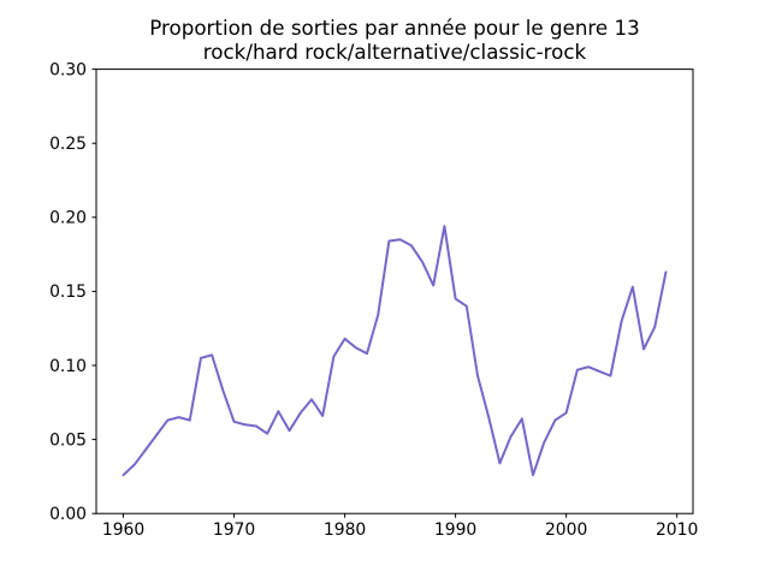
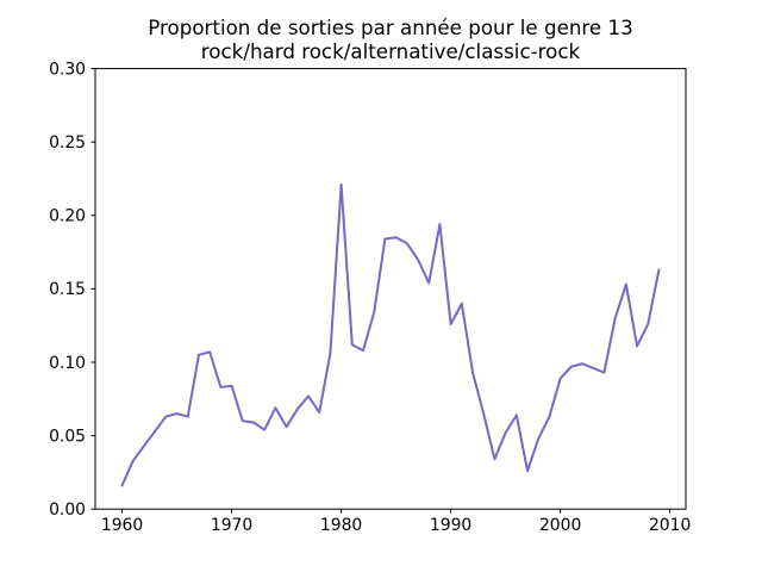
1960: 0.026 -> 0.016
1970: 0.062 -> 0.084
1980: 0.118 -> 0.221
1990: 0.145 -> 0.126
2000: 0.068 -> 0.089
